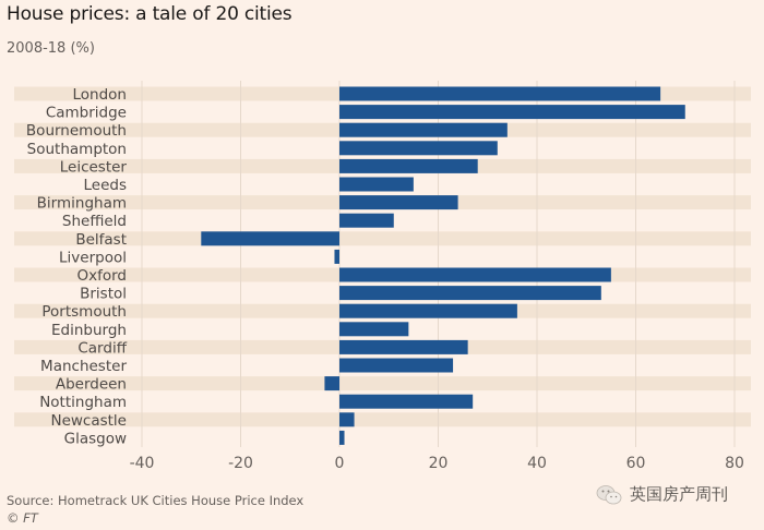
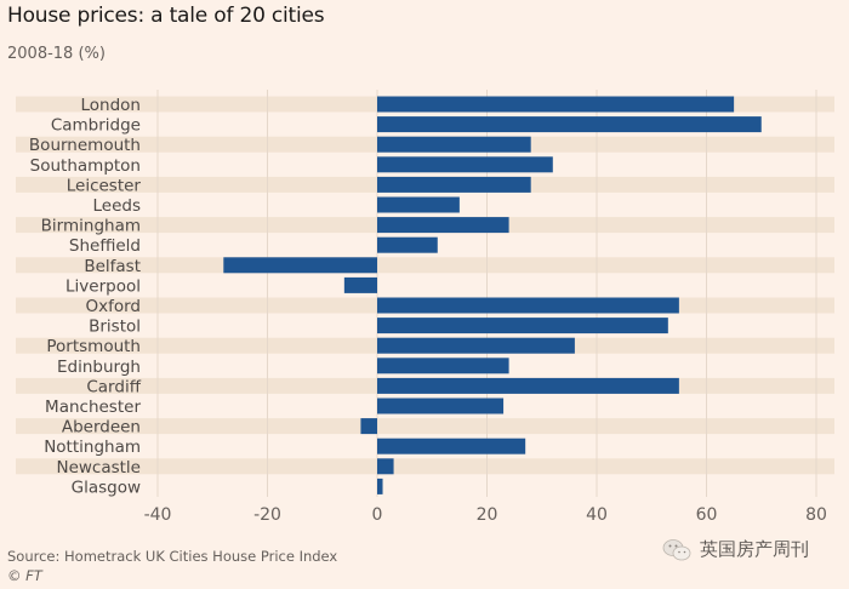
Bournemouth: 34 -> 28
Liverpool: -1 -> -6
Edinburgh: 14 -> 24
Cardiff: 26 -> 55
